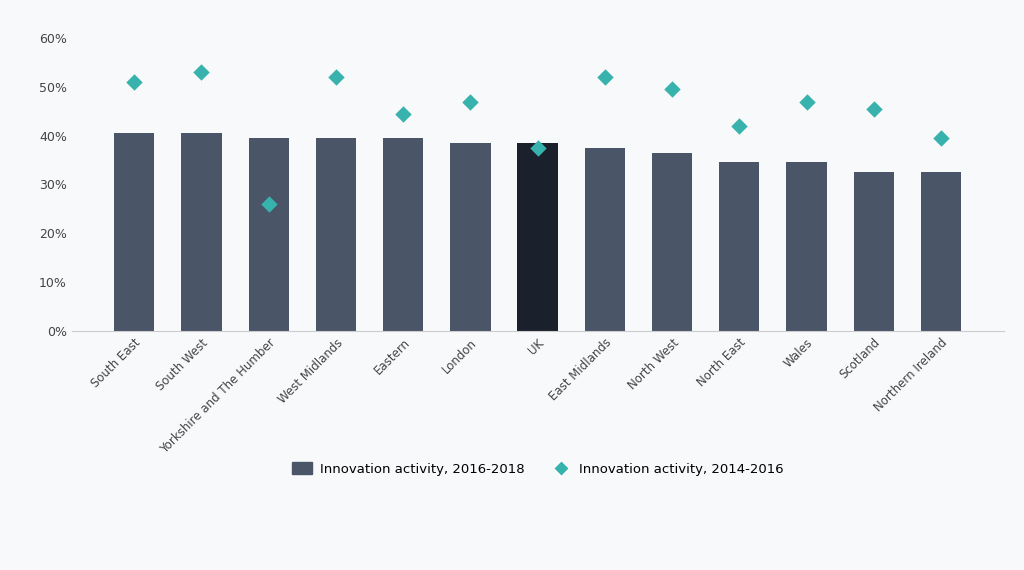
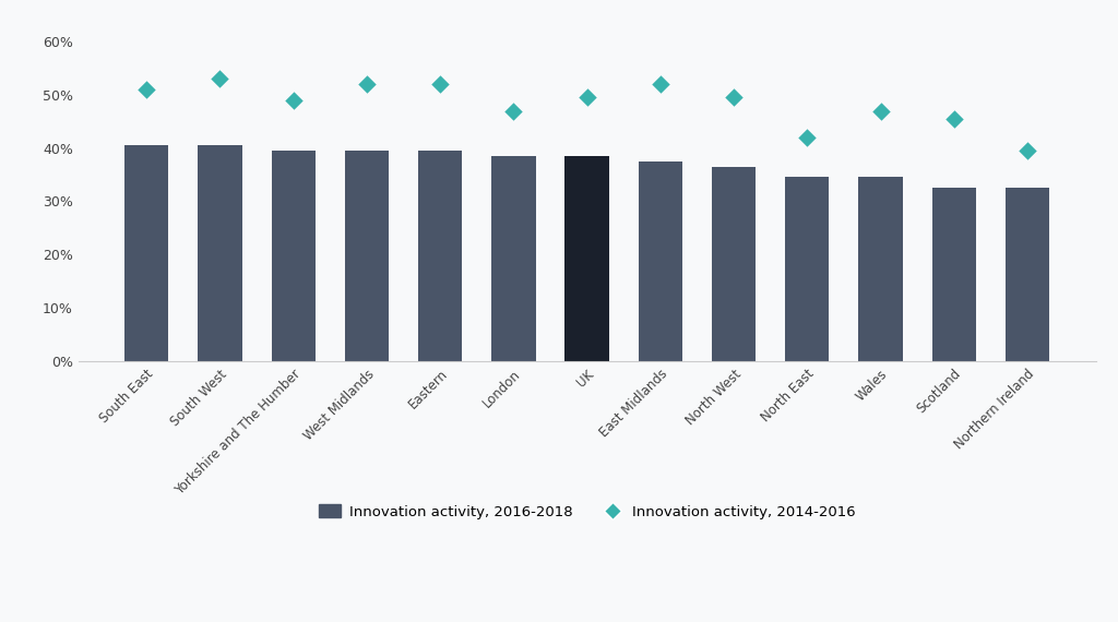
Innovation activity, 2014-2016/Yorkshire and The Humber: 26.0% -> 49.0%
Innovation activity, 2014-2016/Eastern: 44.5% -> 52.0%
Innovation activity, 2014-2016/UK: 37.5% -> 49.5%
